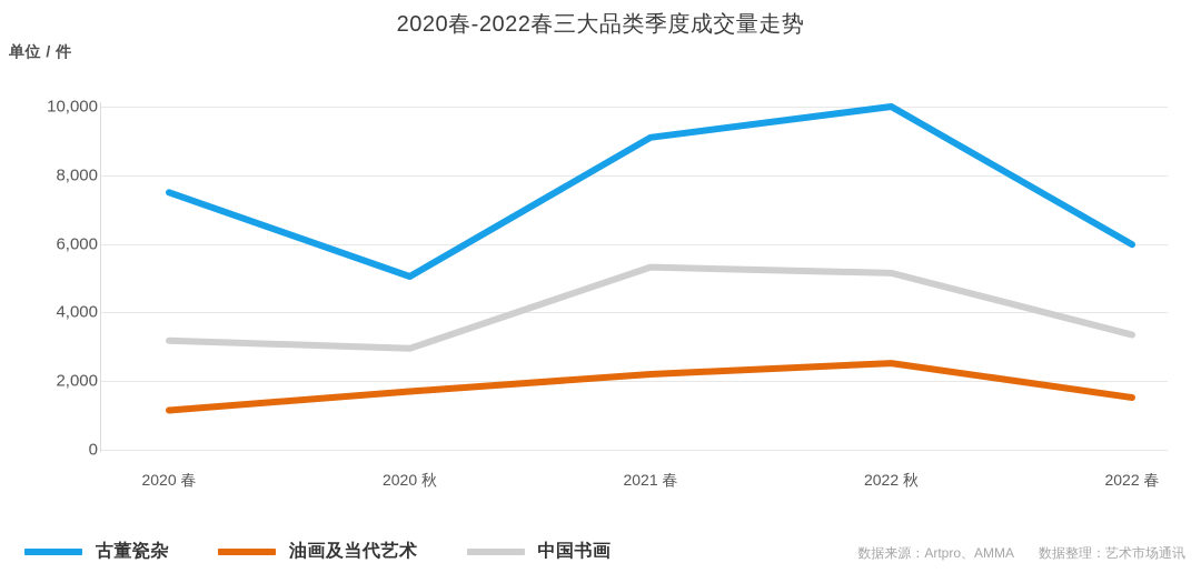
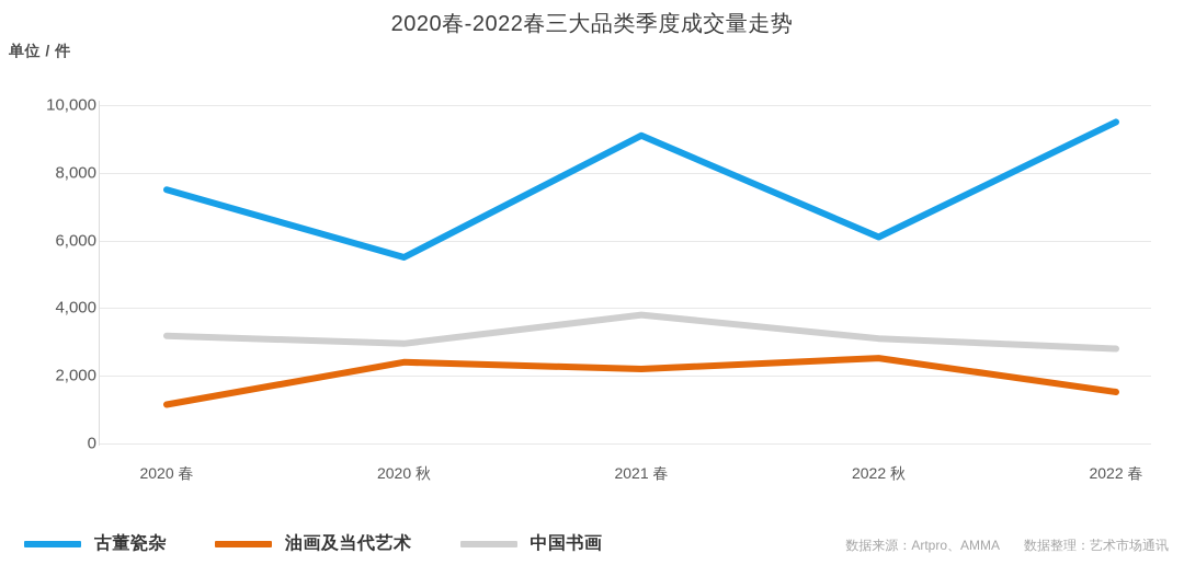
古董瓷杂/2020 秋: 5000 -> 5500
油画及当代艺术/2020 秋: 1700 -> 2400
中国书画/2021 春: 5300 -> 3800
古董瓷杂/2022 秋: 10000 -> 6100
中国书画/2022 秋: 5200 -> 3100
古董瓷杂/2022 春: 6000 -> 9500
中国书画/2022 春: 3400 -> 2800
